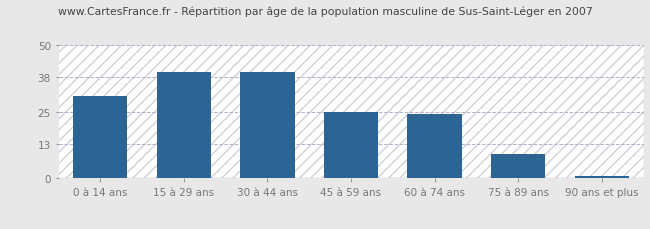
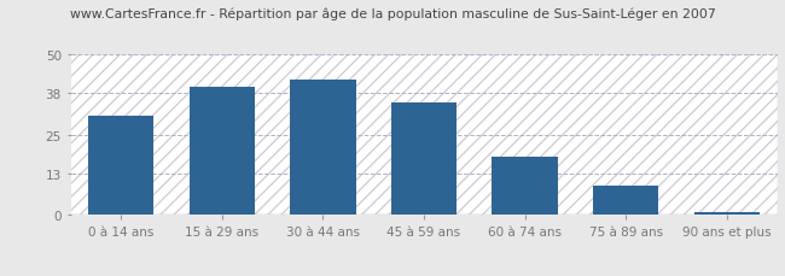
30 à 44 ans: 40 -> 42
45 à 59 ans: 25 -> 35
60 à 74 ans: 24 -> 18
